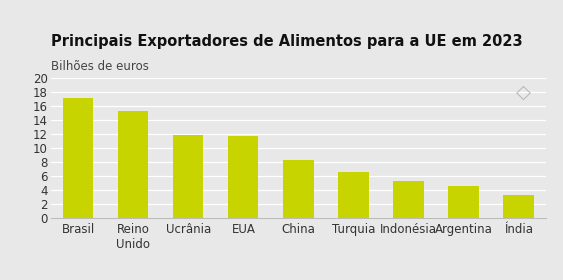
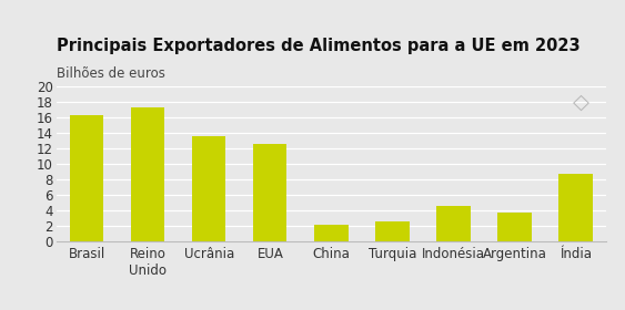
Brasil: 17.2 -> 16.4
Reino Unido: 15.4 -> 17.4
Ucrânia: 11.9 -> 13.6
EUA: 11.8 -> 12.6
China: 8.3 -> 2.2
Turquia: 6.6 -> 2.6
Indonésia: 5.4 -> 4.6
Argentina: 4.6 -> 3.8
Índia: 3.3 -> 8.8
